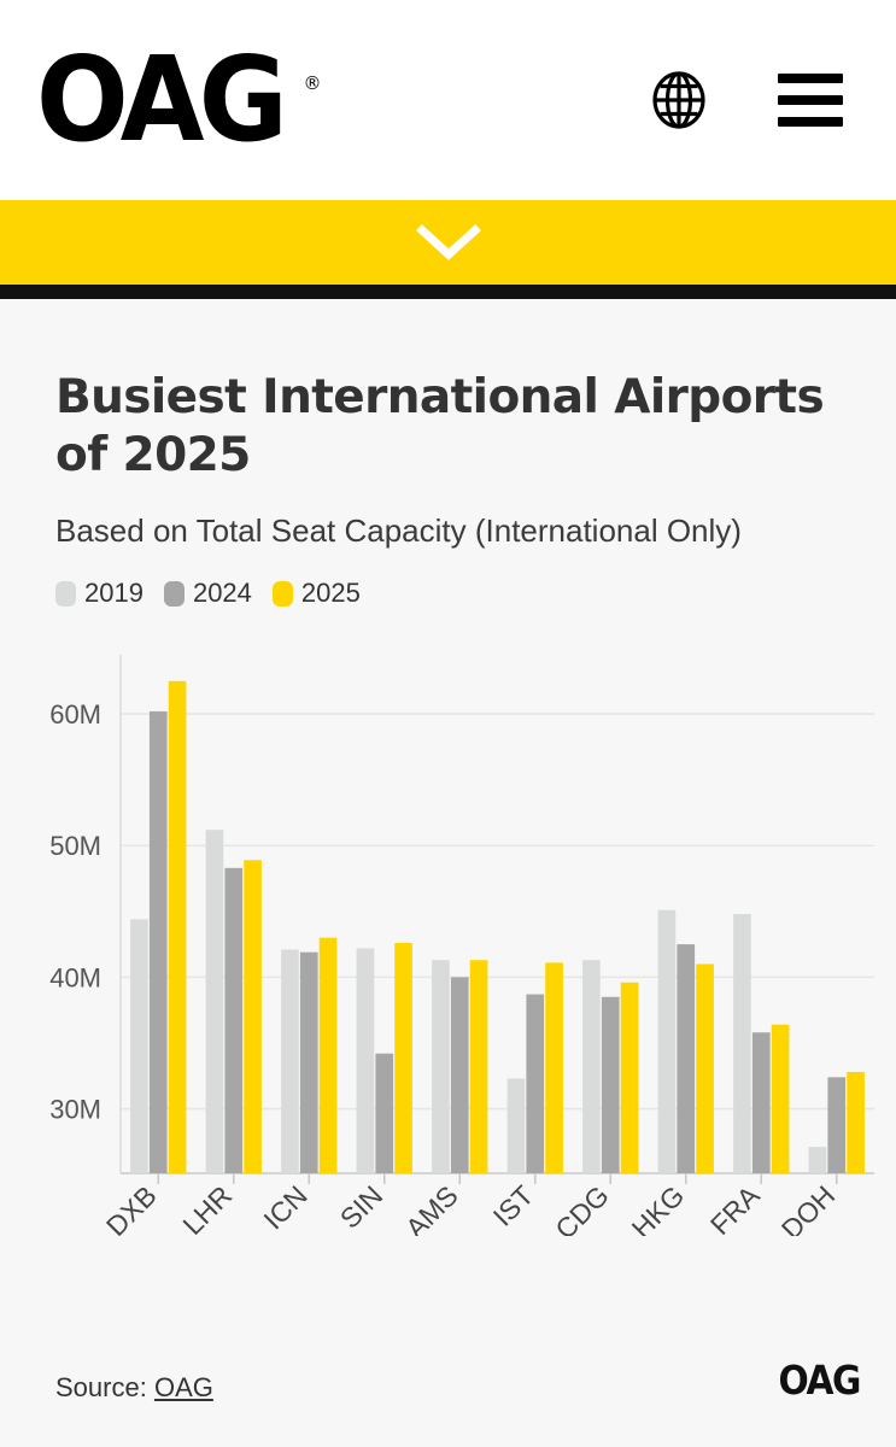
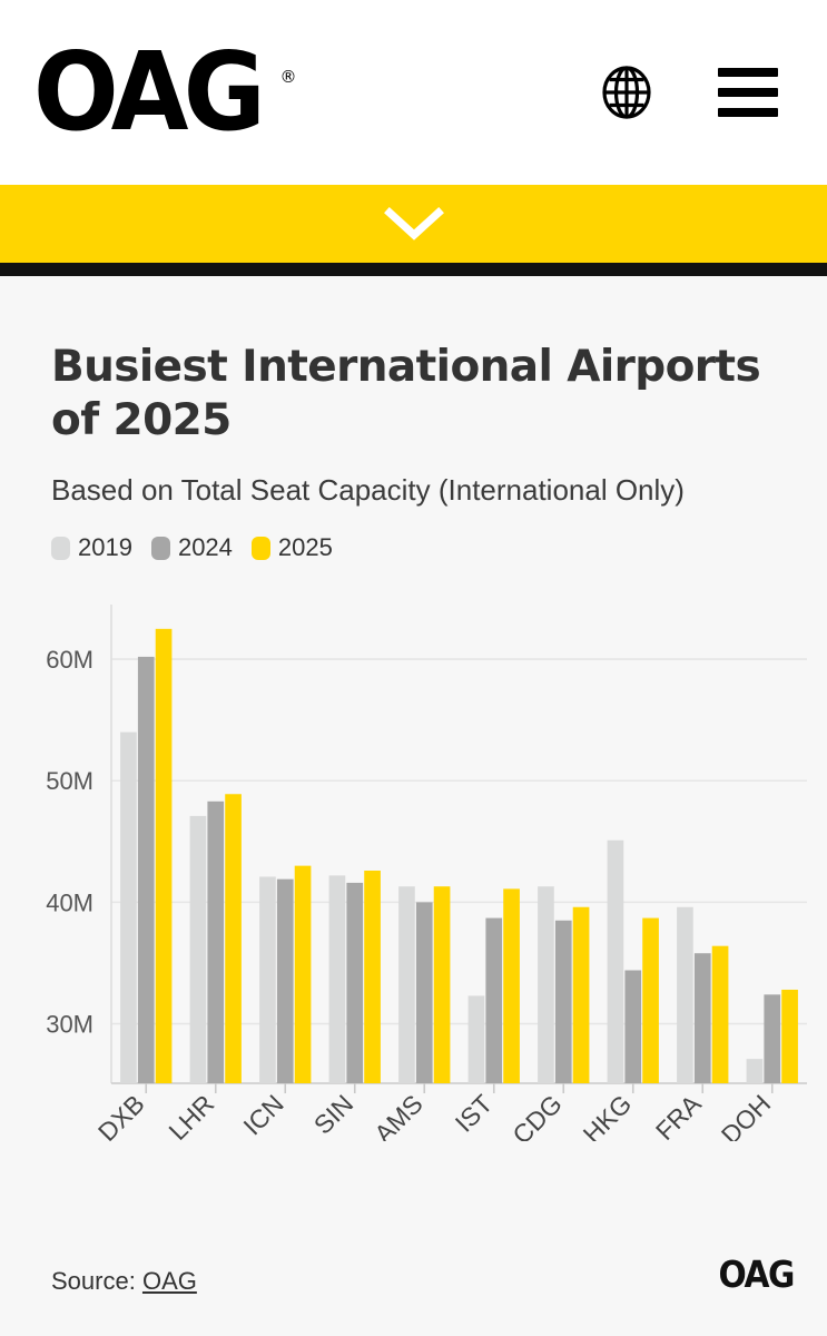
2019/DXB: 44.4M -> 54.0M
2019/LHR: 51.2M -> 47.1M
2024/SIN: 34.2M -> 41.6M
2024/HKG: 42.5M -> 34.4M
2025/HKG: 41.0M -> 38.7M
2019/FRA: 44.8M -> 39.6M
